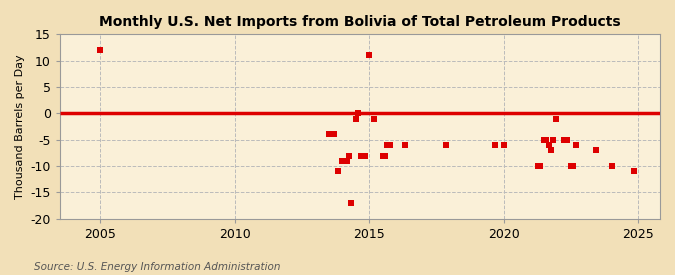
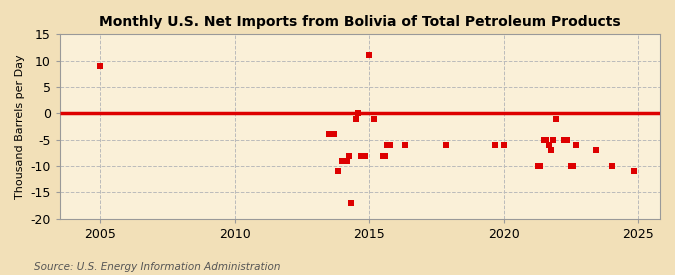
2005: 12 -> 9
